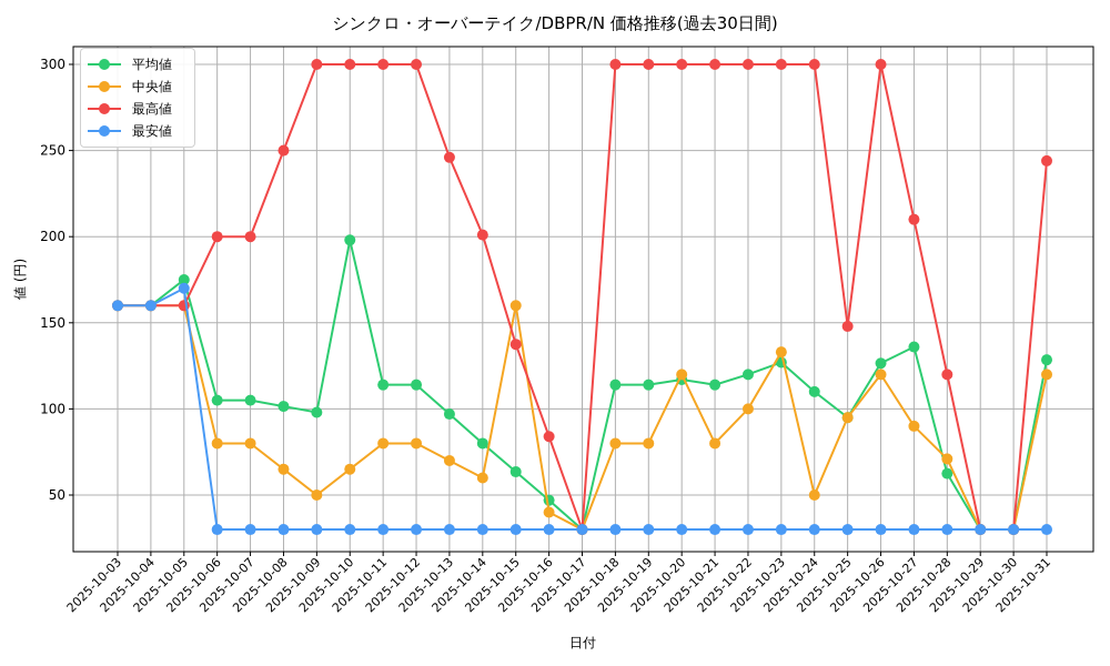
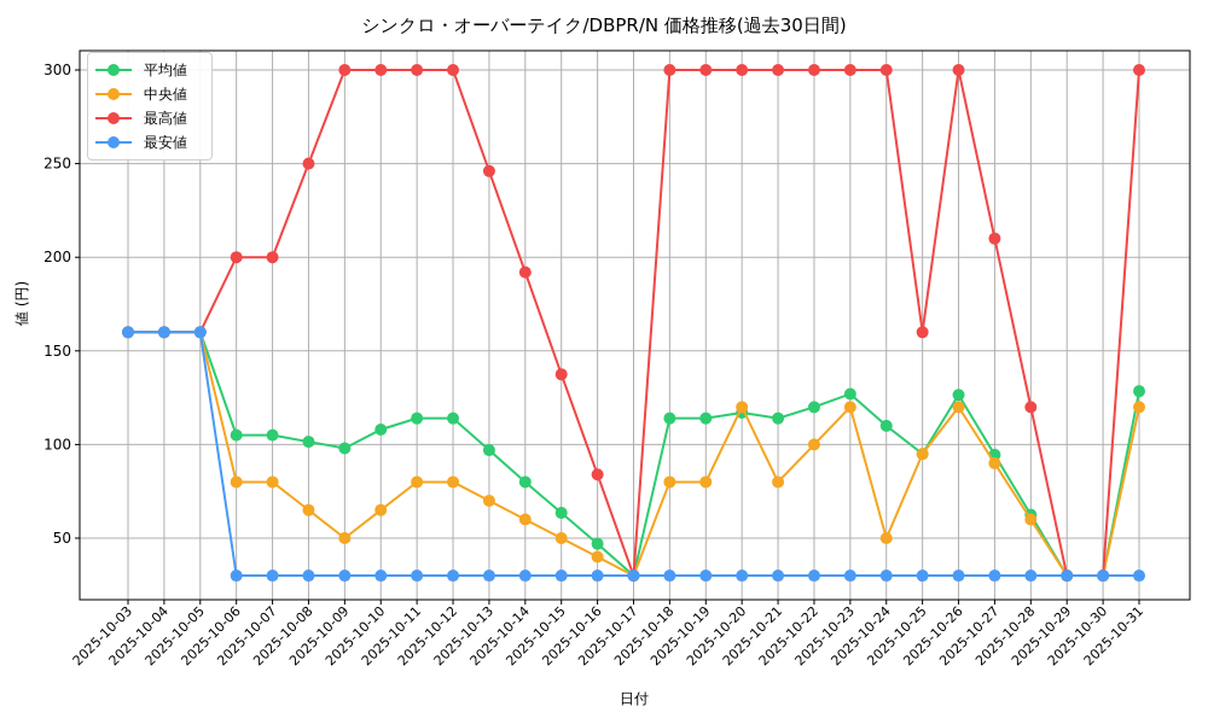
平均値/2025-10-05: 175 -> 160
最安値/2025-10-05: 170 -> 160
平均値/2025-10-10: 198 -> 108
最高値/2025-10-14: 201 -> 192
中央値/2025-10-15: 160 -> 50
中央値/2025-10-23: 133 -> 120
最高値/2025-10-25: 148 -> 160
平均値/2025-10-27: 136 -> 94
中央値/2025-10-28: 71 -> 60
最高値/2025-10-31: 244 -> 300
